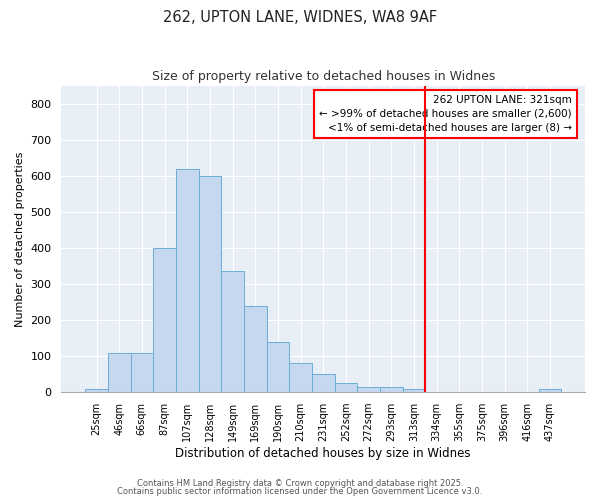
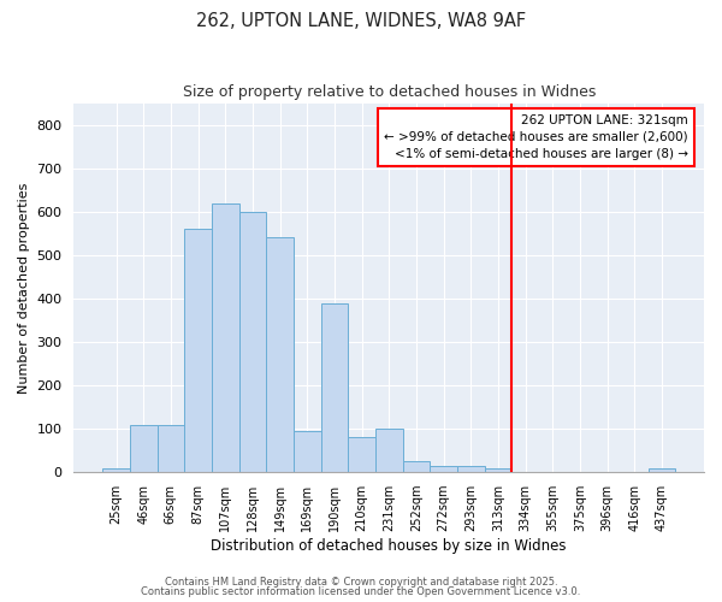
87sqm: 400 -> 560
149sqm: 335 -> 540
169sqm: 238 -> 95
190sqm: 138 -> 390
231sqm: 50 -> 100
